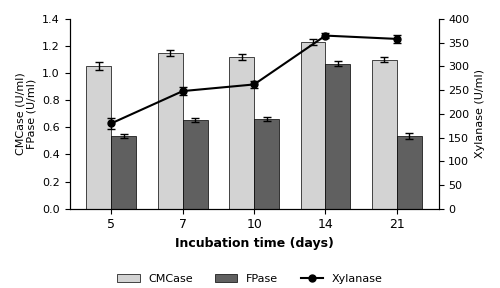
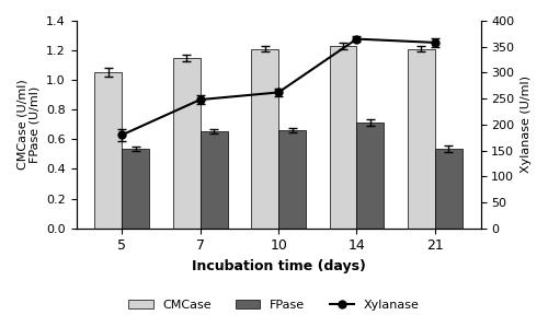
CMCase/10: 1.12 -> 1.21
FPase/14: 1.07 -> 0.71
CMCase/21: 1.10 -> 1.21
